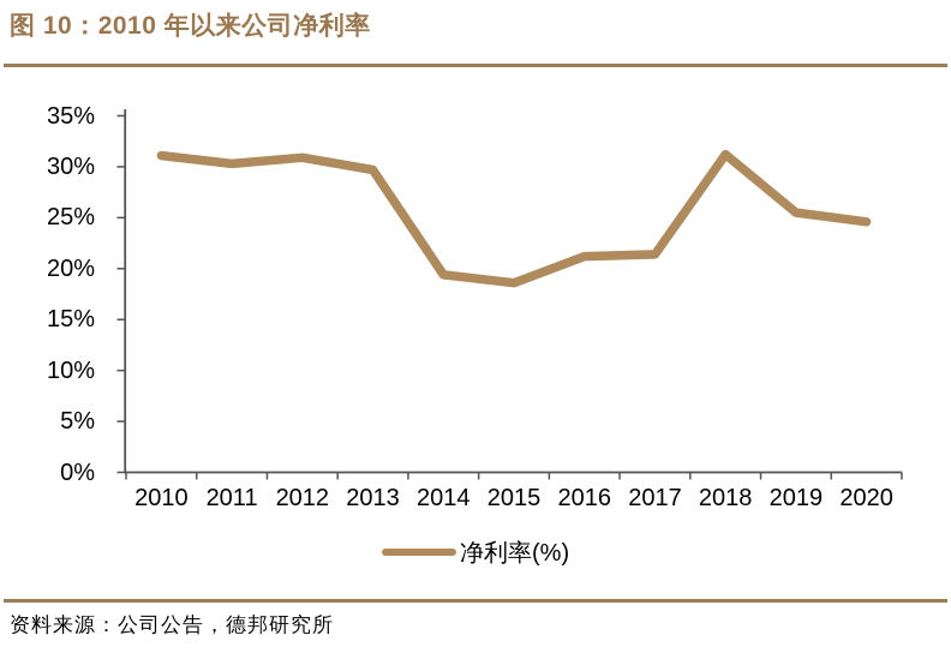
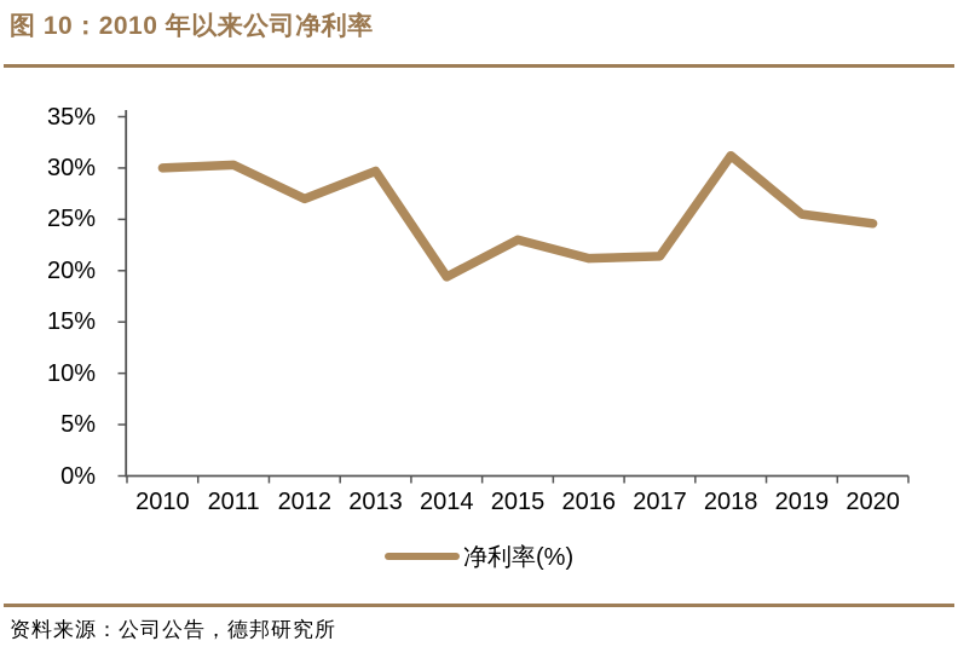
2010: 31% -> 30%
2012: 31% -> 27%
2015: 19% -> 23%
